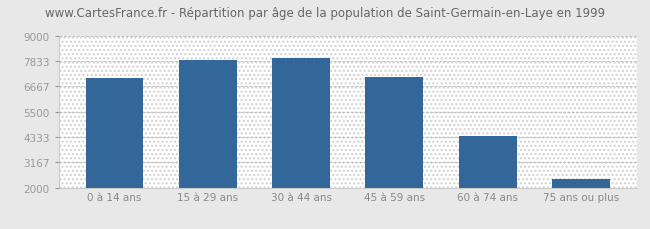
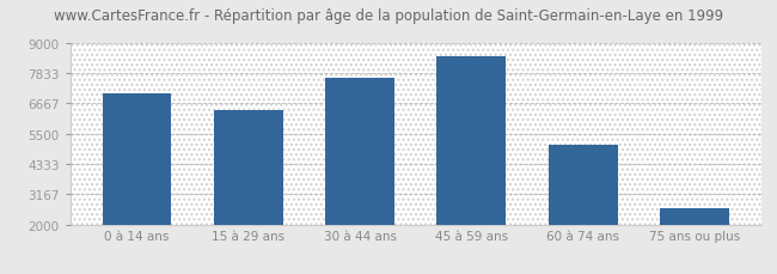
15 à 29 ans: 7900 -> 6400
30 à 44 ans: 7960 -> 7650
45 à 59 ans: 7100 -> 8500
60 à 74 ans: 4400 -> 5050
75 ans ou plus: 2400 -> 2650
